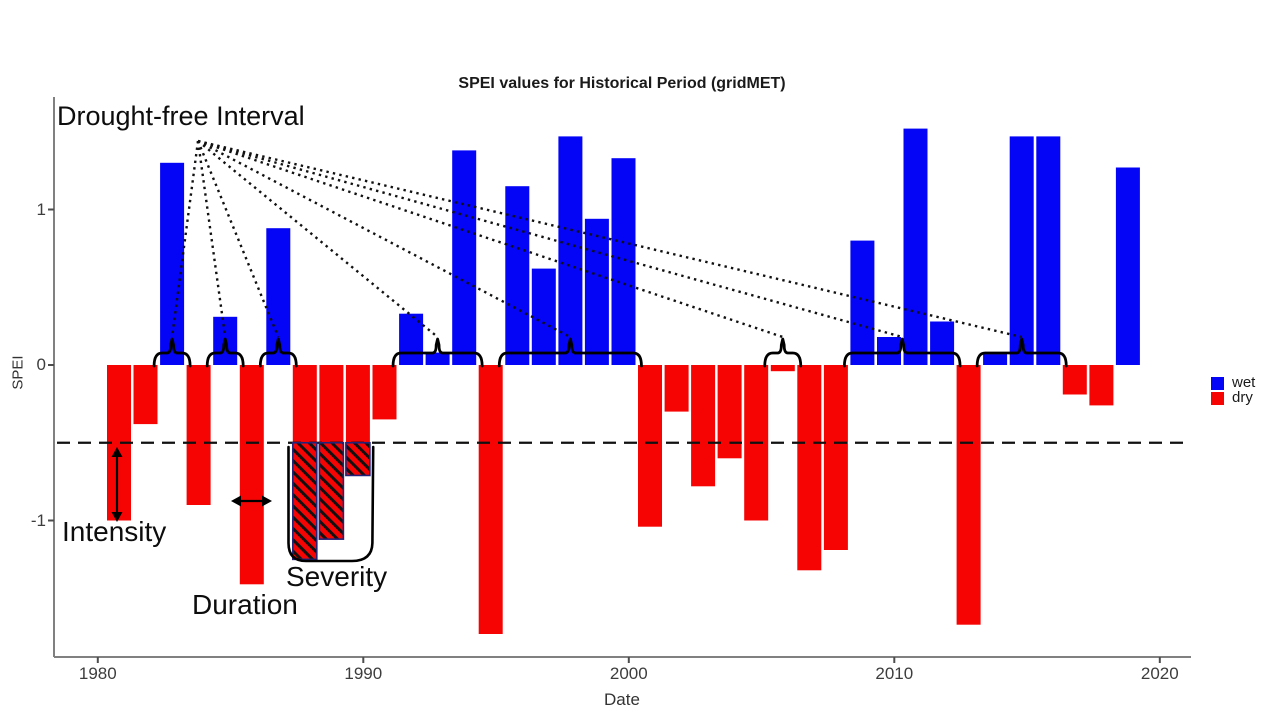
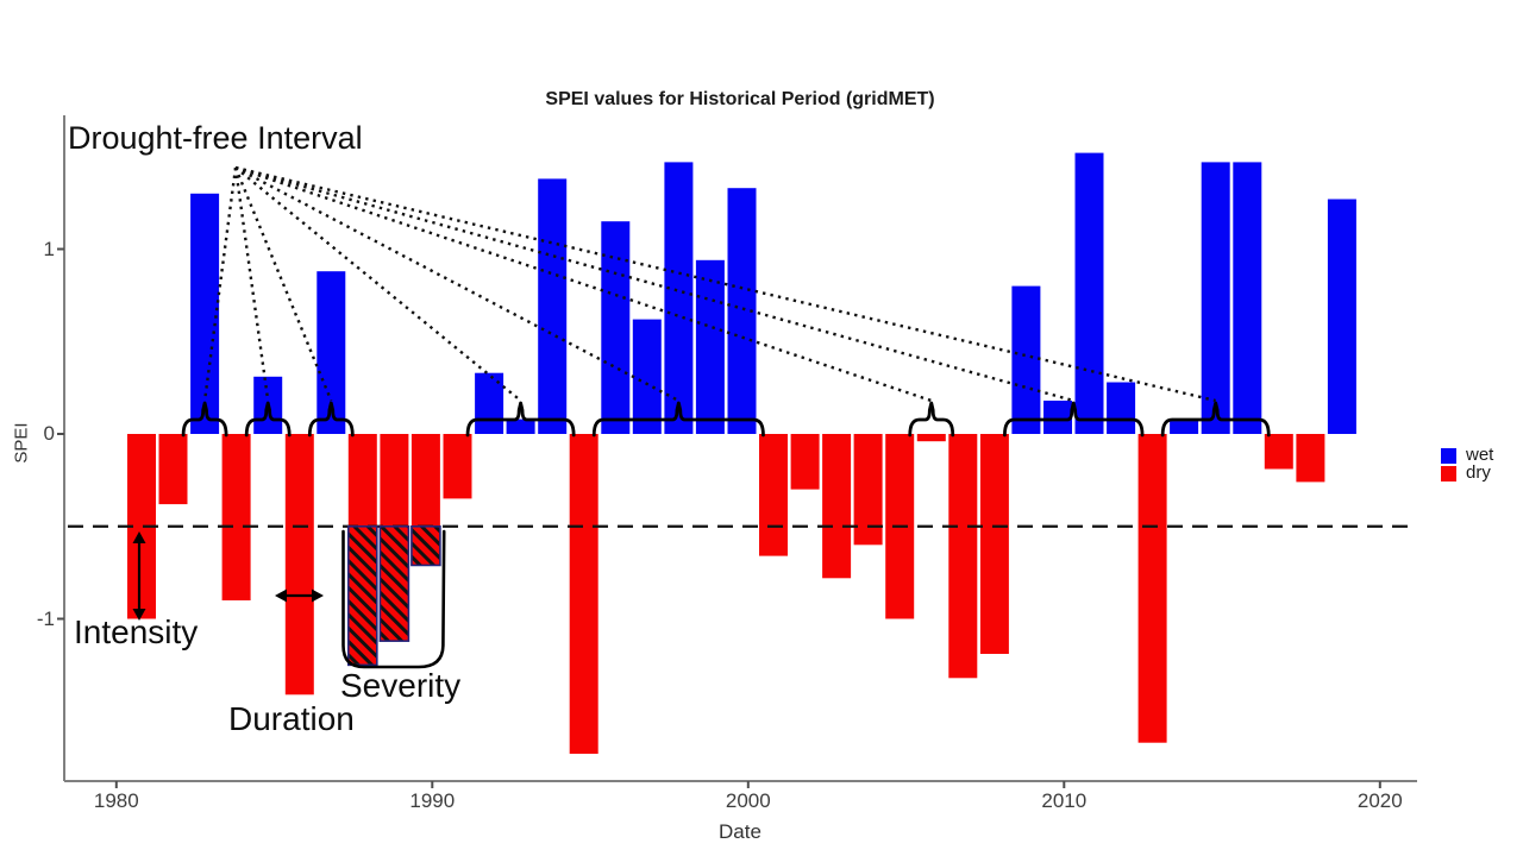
2000: -1.04 -> -0.66
